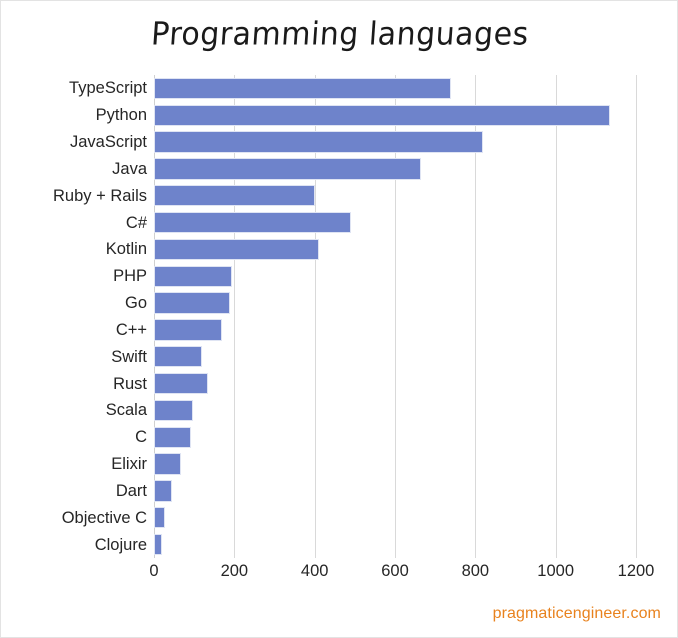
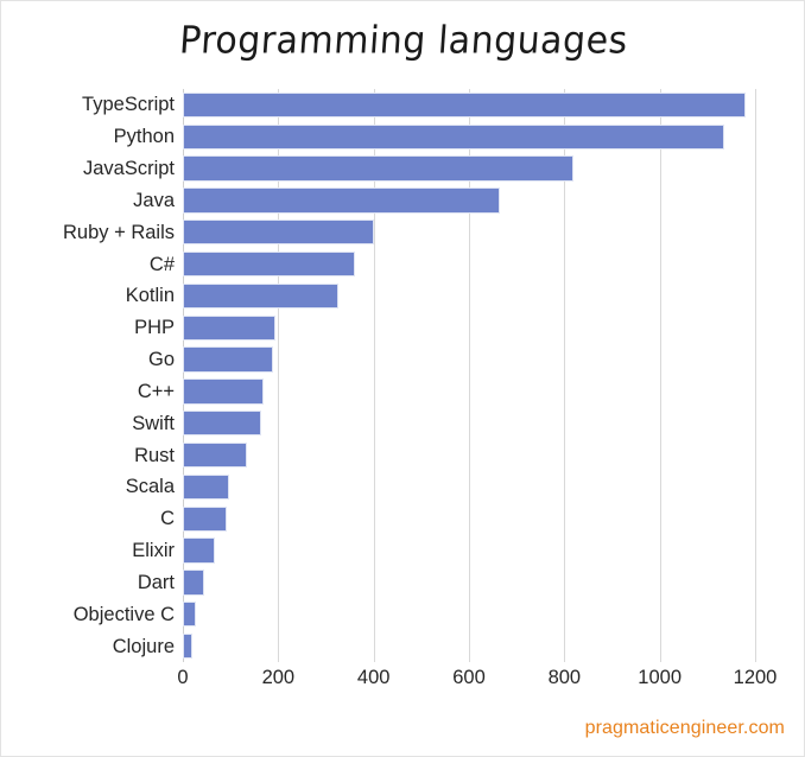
TypeScript: 740 -> 1180
C#: 490 -> 360
Kotlin: 410 -> 320
Swift: 120 -> 160
